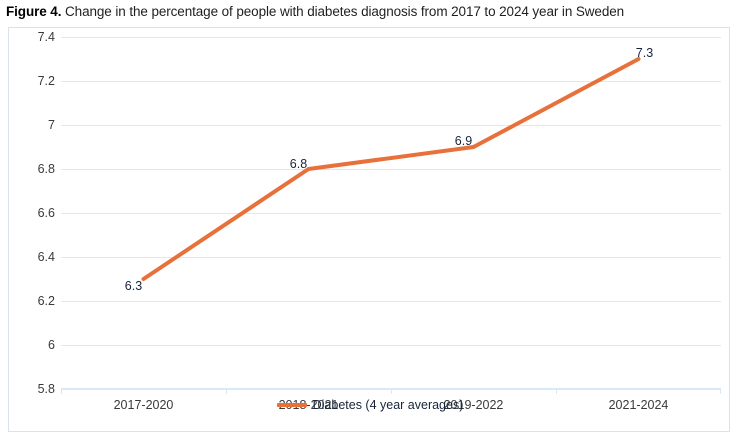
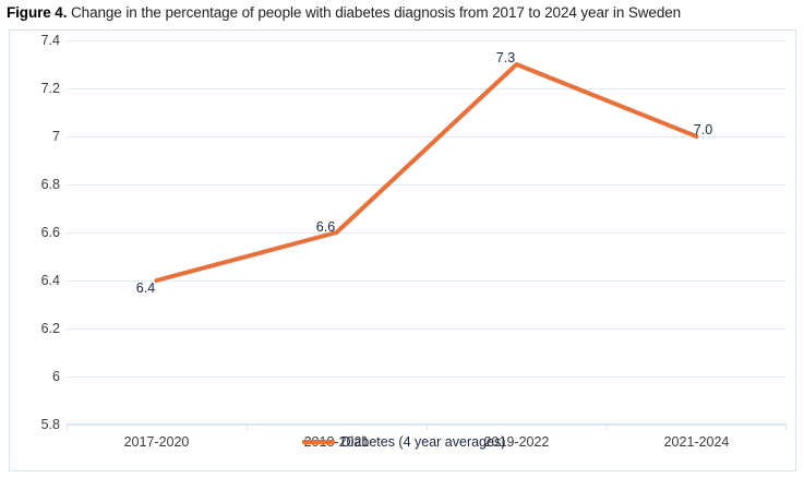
2017-2020: 6.3 -> 6.4
2018-2021: 6.8 -> 6.6
2019-2022: 6.9 -> 7.3
2021-2024: 7.3 -> 7.0
